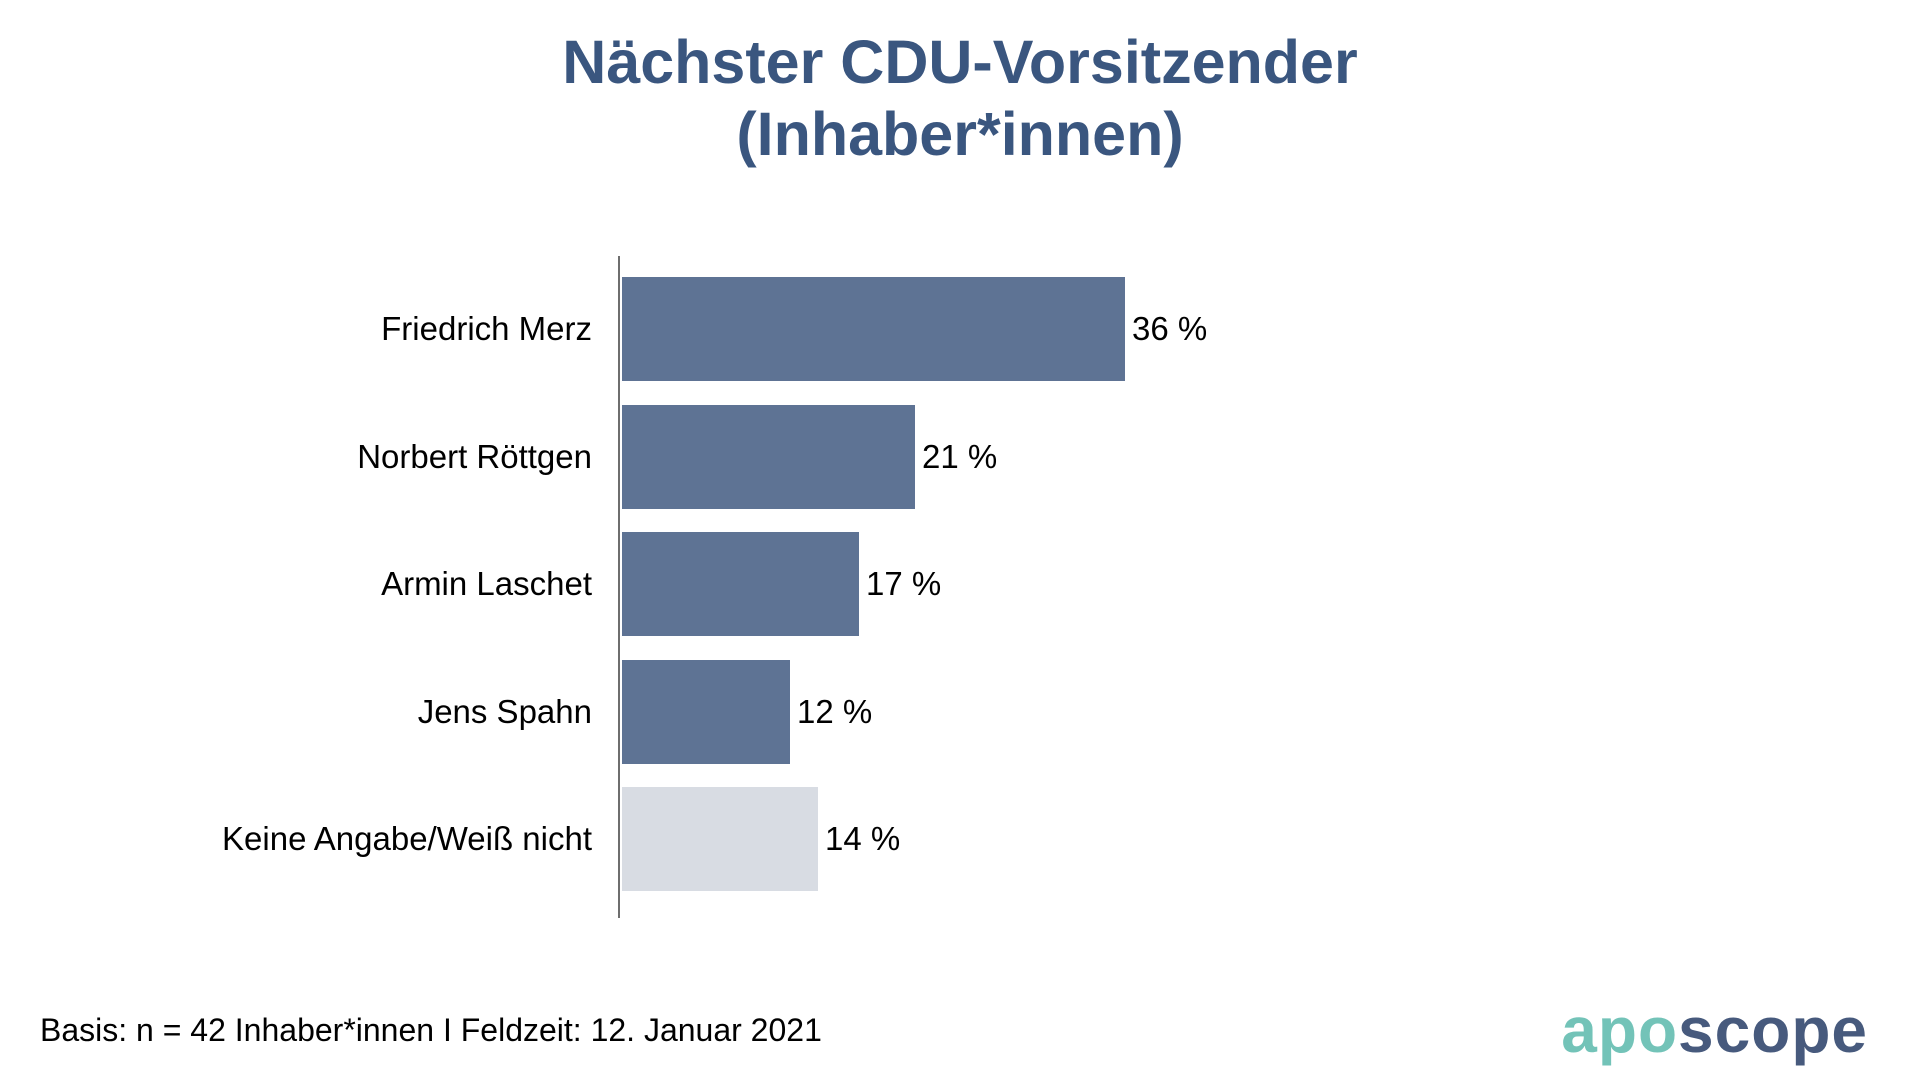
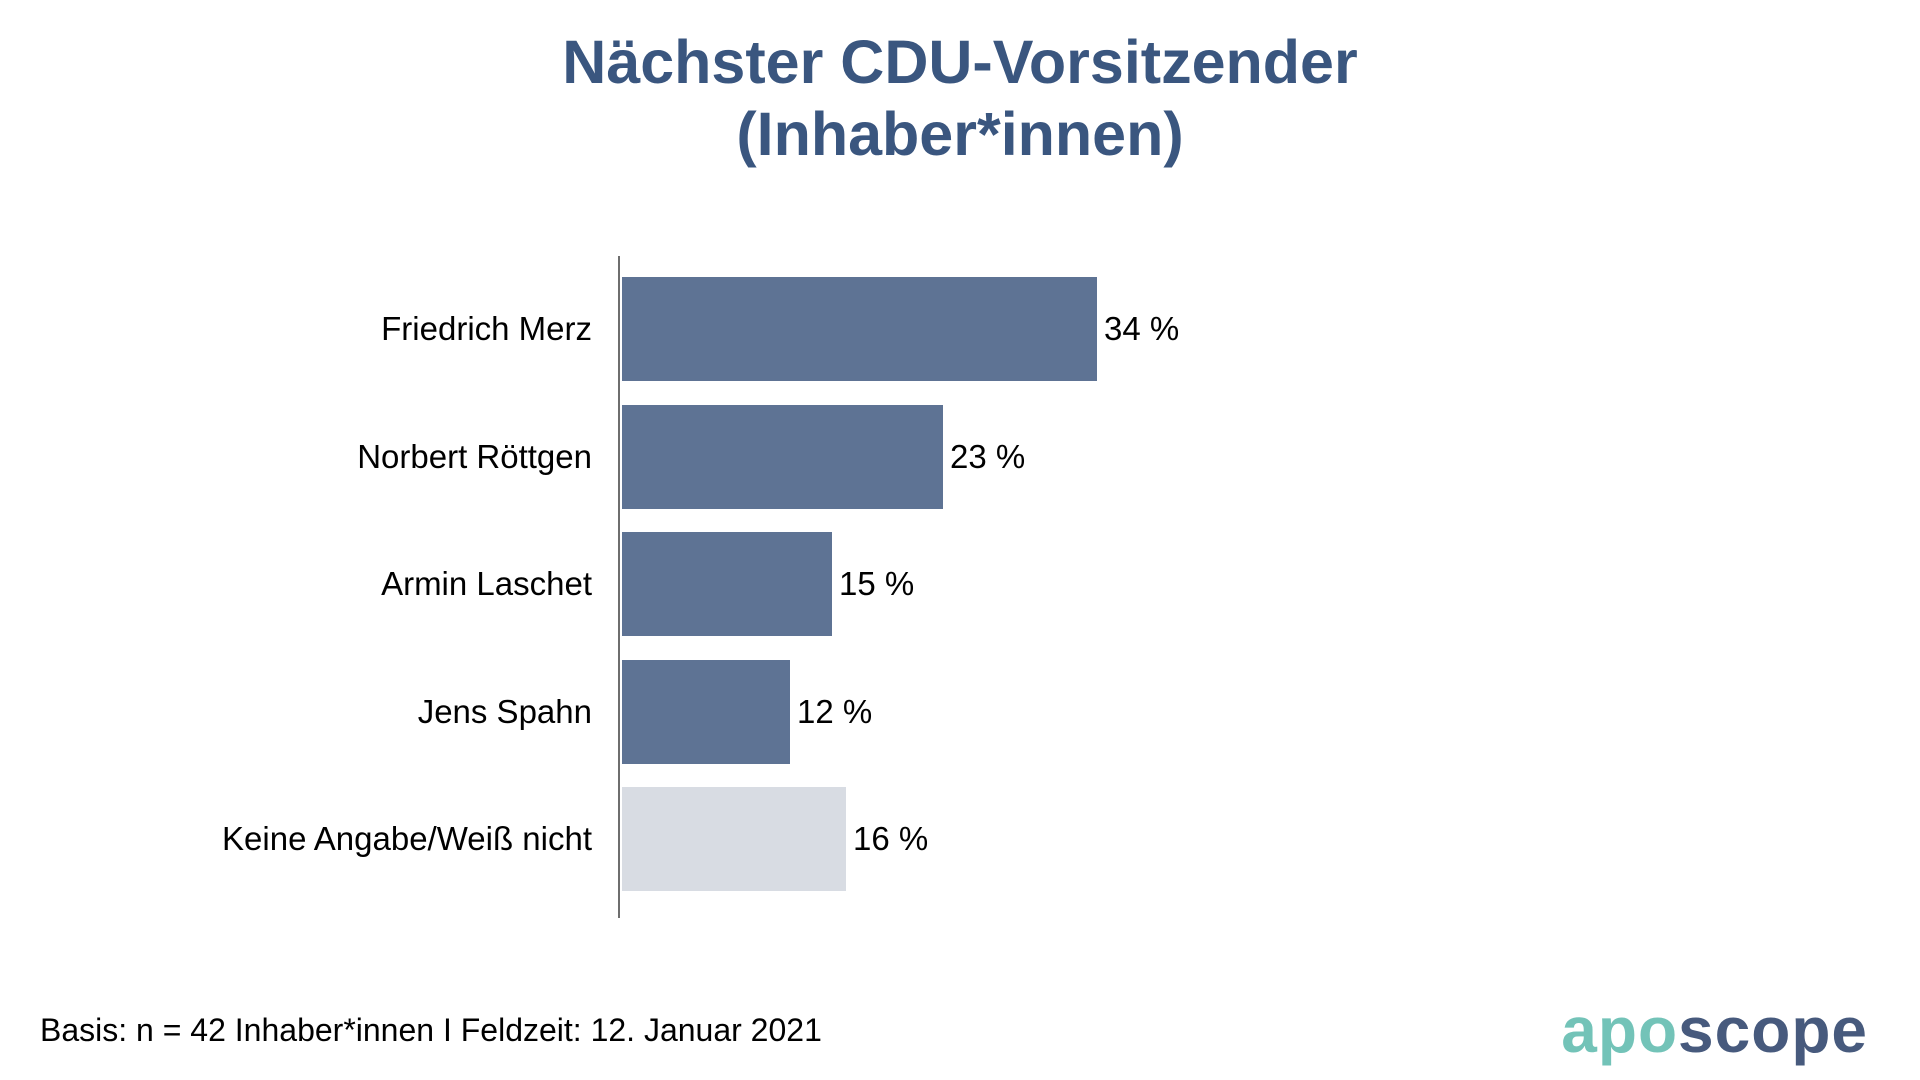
Friedrich Merz: 36 -> 34
Norbert Röttgen: 21 -> 23
Armin Laschet: 17 -> 15
Keine Angabe/Weiß nicht: 14 -> 16
